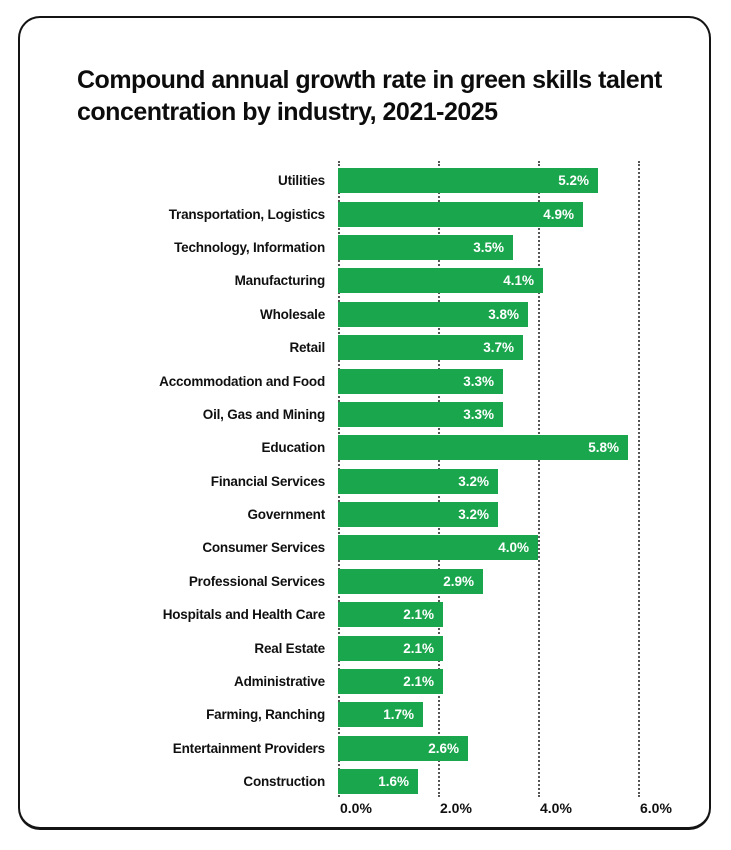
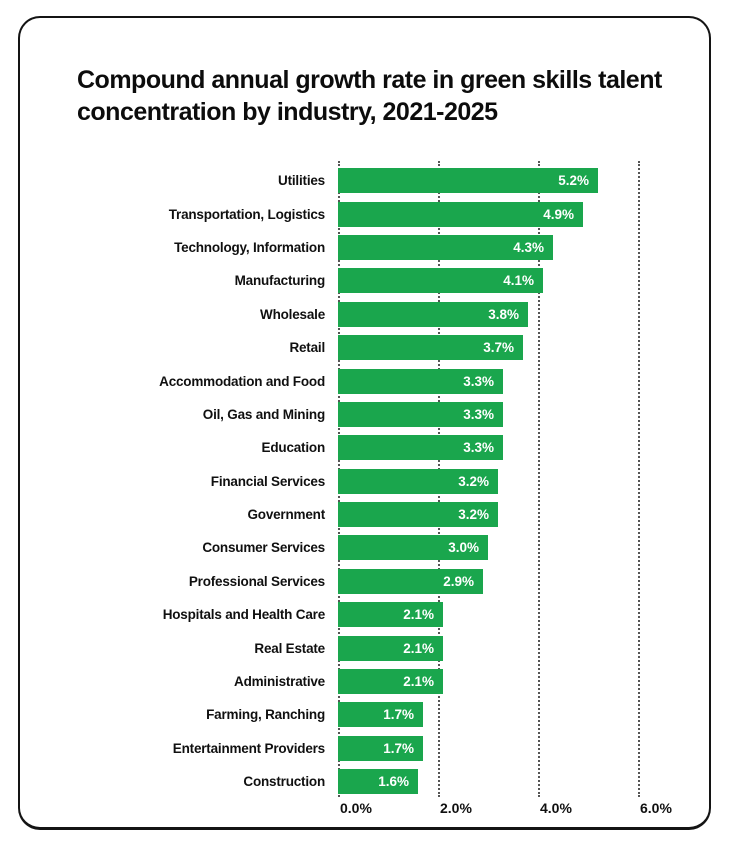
Technology, Information: 3.5% -> 4.3%
Education: 5.8% -> 3.3%
Consumer Services: 4.0% -> 3.0%
Entertainment Providers: 2.6% -> 1.7%
